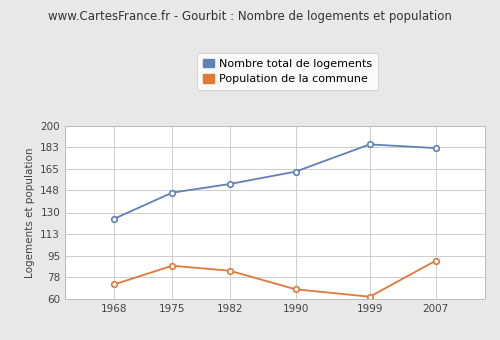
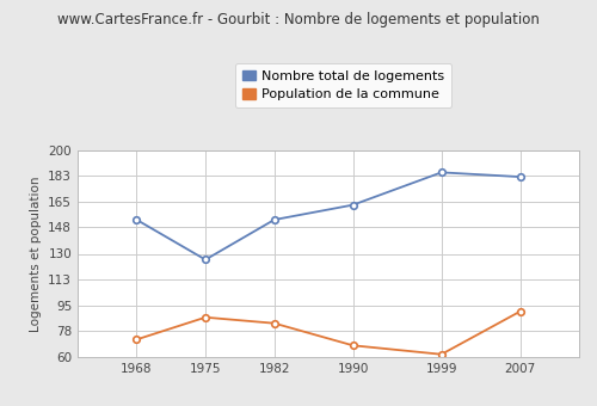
Nombre total de logements/1968: 125 -> 153
Nombre total de logements/1975: 146 -> 126
